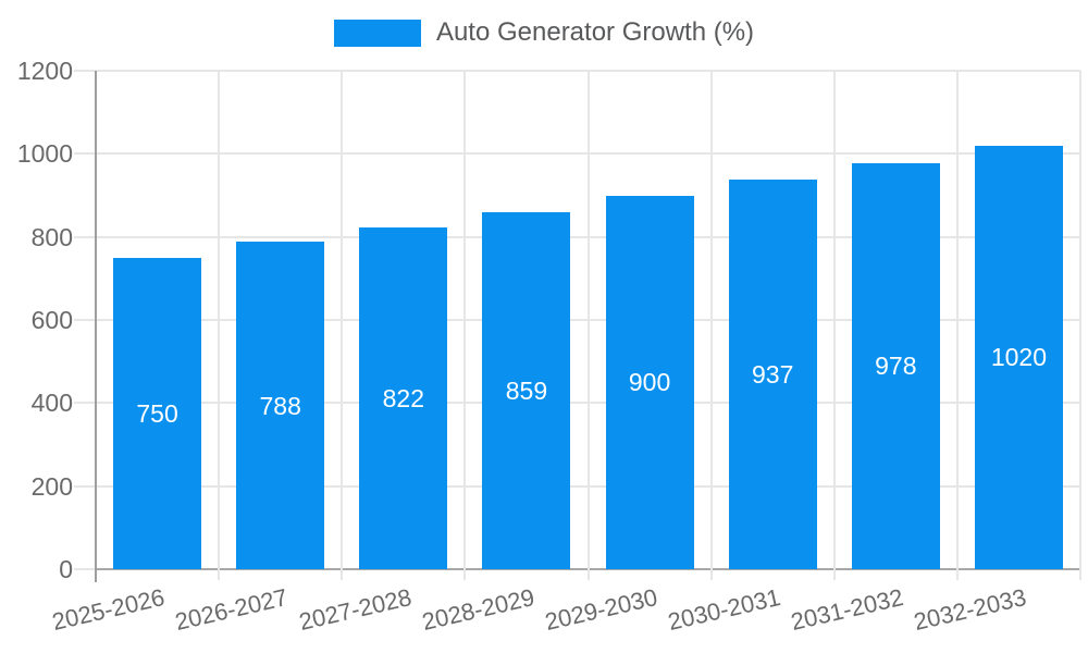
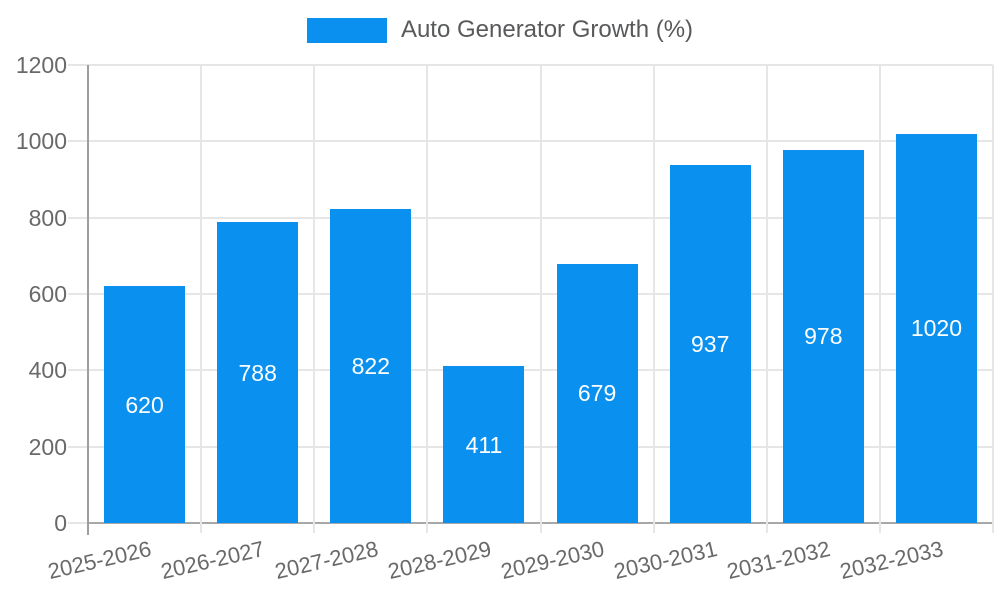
2025-2026: 750 -> 620
2028-2029: 859 -> 411
2029-2030: 900 -> 679
